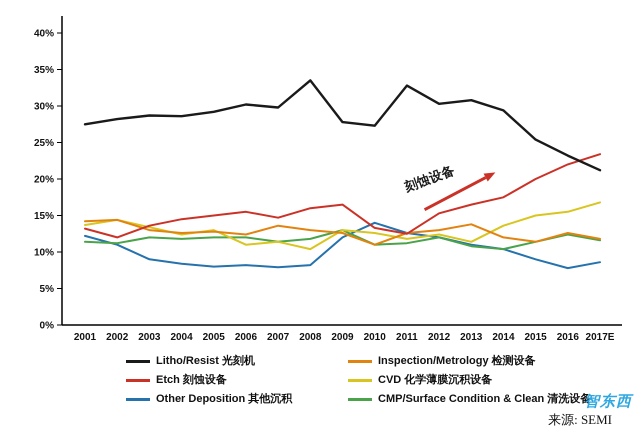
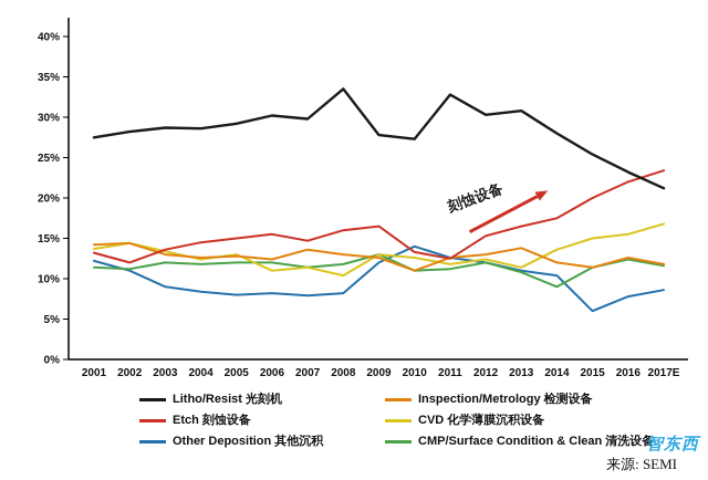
Litho/Resist 光刻机/2014: 29% -> 28%
CMP/Surface Condition & Clean 清洗设备/2014: 10% -> 9%
Other Deposition 其他沉积/2015: 9% -> 6%
